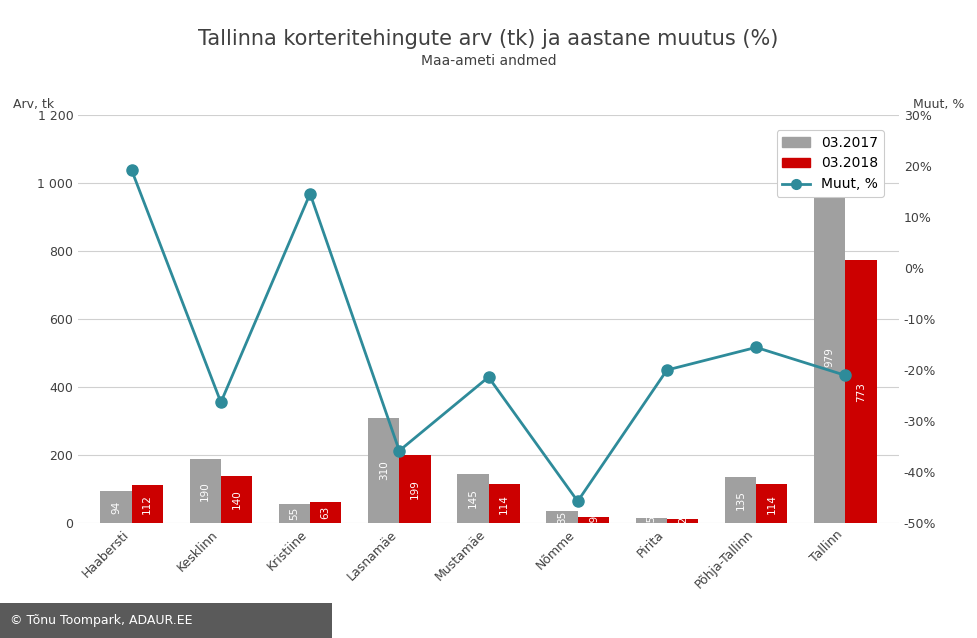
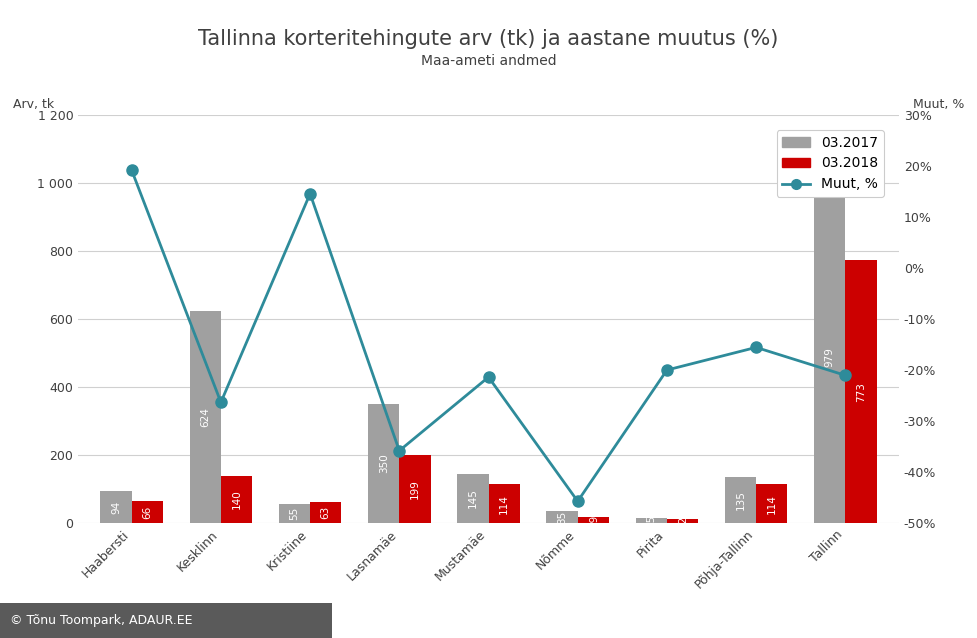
03.2018/Haabersti: 112 -> 66
03.2017/Kesklinn: 190 -> 624
03.2017/Lasnamäe: 310 -> 350
